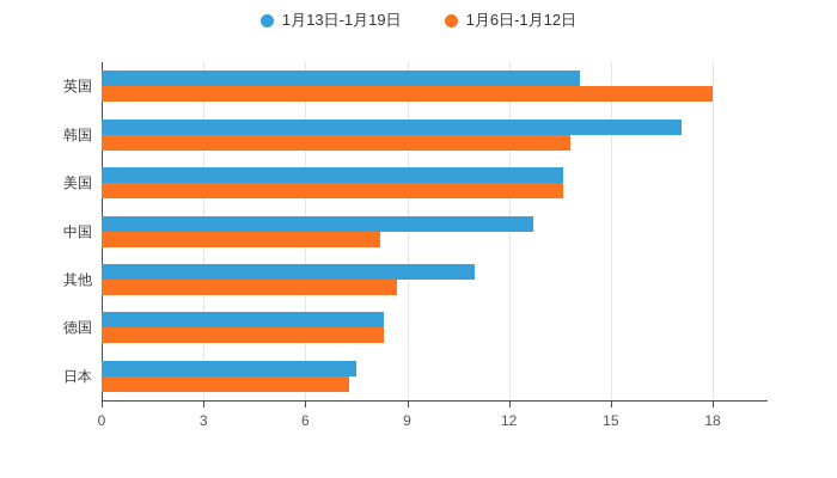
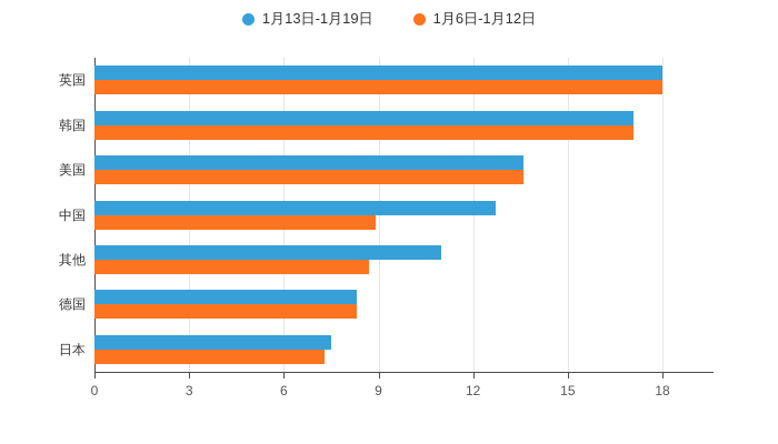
1月13日-1月19日/英国: 14.1 -> 18.0
1月6日-1月12日/韩国: 13.8 -> 17.1
1月6日-1月12日/中国: 8.2 -> 8.9
